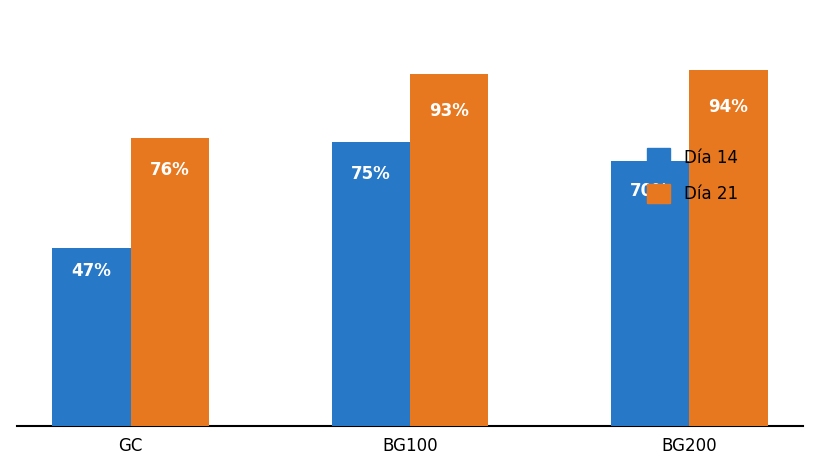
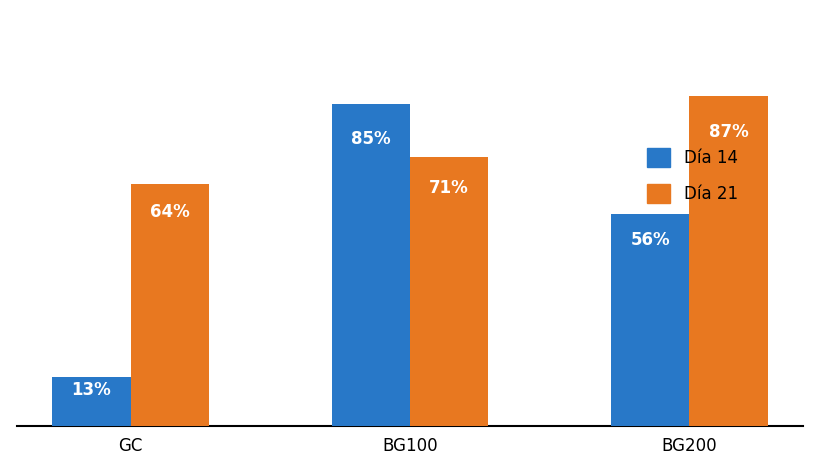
Día 14/GC: 47% -> 13%
Día 21/GC: 76% -> 64%
Día 14/BG100: 75% -> 85%
Día 21/BG100: 93% -> 71%
Día 14/BG200: 70% -> 56%
Día 21/BG200: 94% -> 87%
